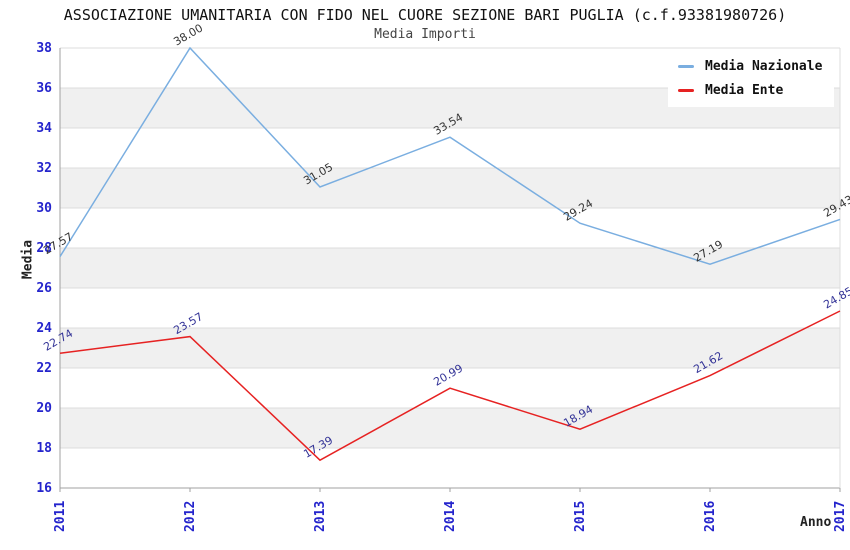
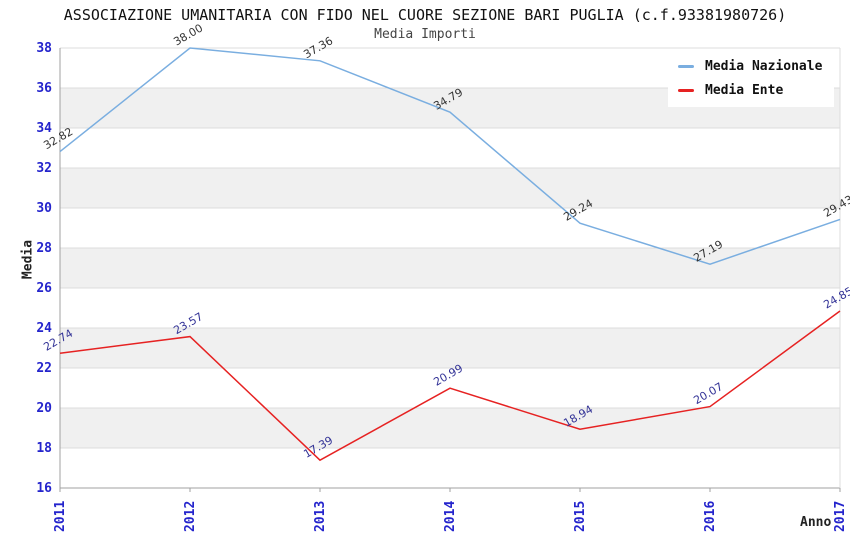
Media Nazionale/2011: 27.57 -> 32.82
Media Nazionale/2013: 31.05 -> 37.36
Media Nazionale/2014: 33.54 -> 34.79
Media Ente/2016: 21.62 -> 20.07
